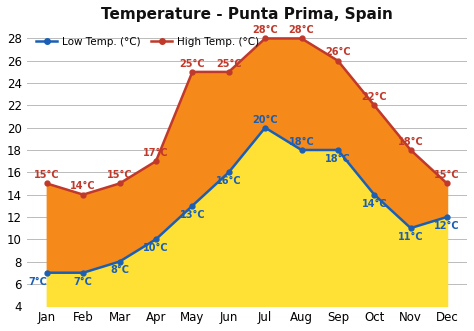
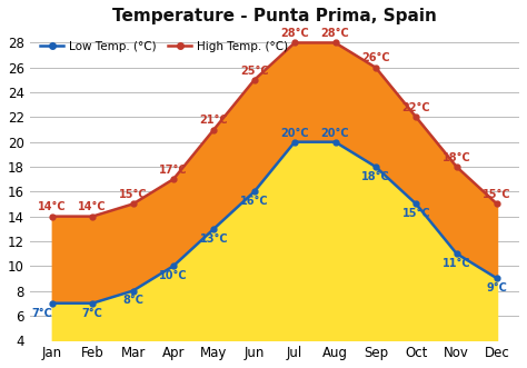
High Temp. (°C)/Jan: 15°C -> 14°C
High Temp. (°C)/May: 25°C -> 21°C
Low Temp. (°C)/Aug: 18°C -> 20°C
Low Temp. (°C)/Oct: 14°C -> 15°C
Low Temp. (°C)/Dec: 12°C -> 9°C
